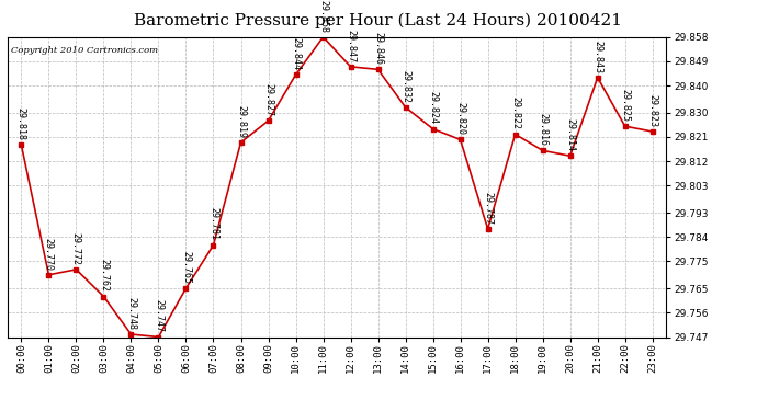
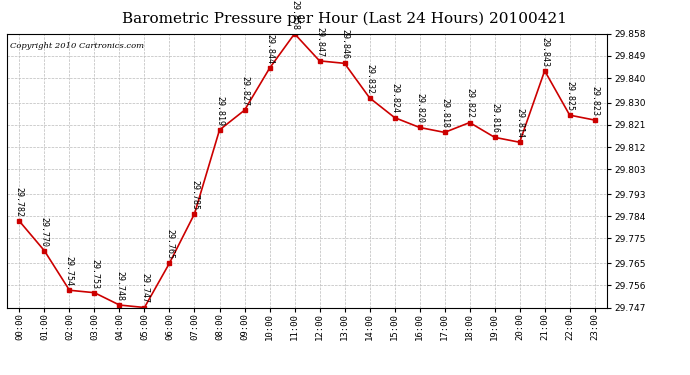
00:00: 29.818 -> 29.782
02:00: 29.772 -> 29.754
03:00: 29.762 -> 29.753
07:00: 29.781 -> 29.785
17:00: 29.787 -> 29.818
